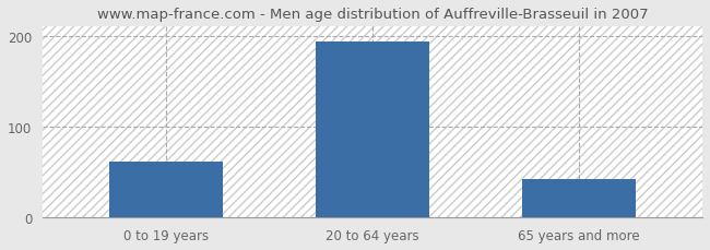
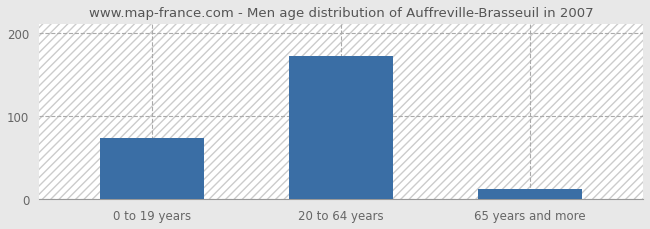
0 to 19 years: 62 -> 74
20 to 64 years: 193 -> 172
65 years and more: 42 -> 12
